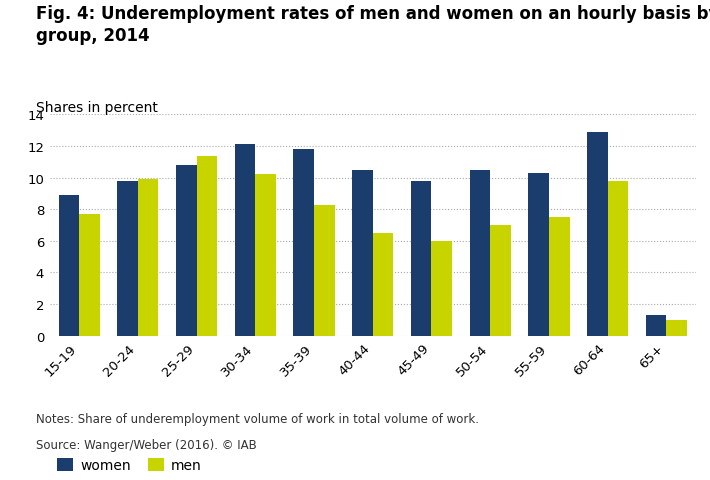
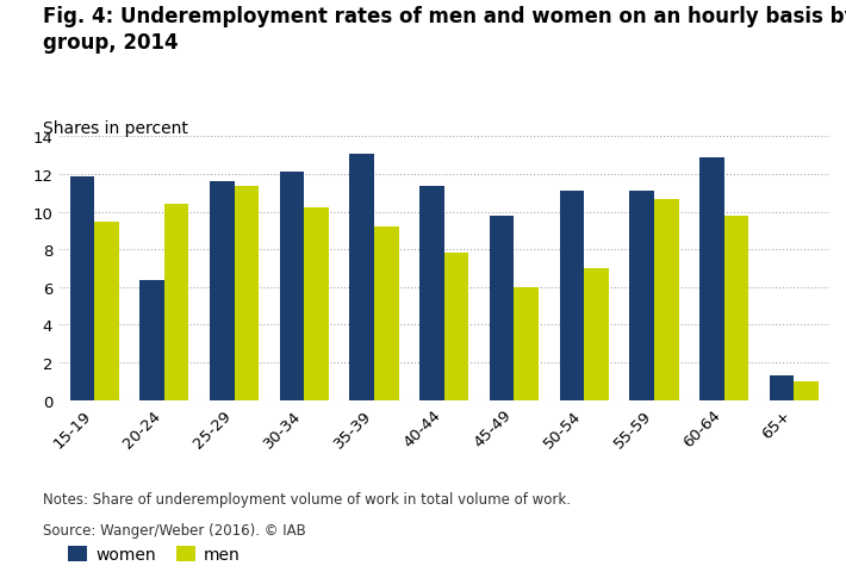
women/15-19: 8.9 -> 11.9
men/15-19: 7.7 -> 9.5
women/20-24: 9.8 -> 6.4
men/20-24: 9.9 -> 10.4
women/25-29: 10.8 -> 11.6
women/35-39: 11.8 -> 13.1
men/35-39: 8.3 -> 9.2
women/40-44: 10.5 -> 11.4
men/40-44: 6.5 -> 7.8
women/50-54: 10.5 -> 11.1
women/55-59: 10.3 -> 11.1
men/55-59: 7.5 -> 10.7
